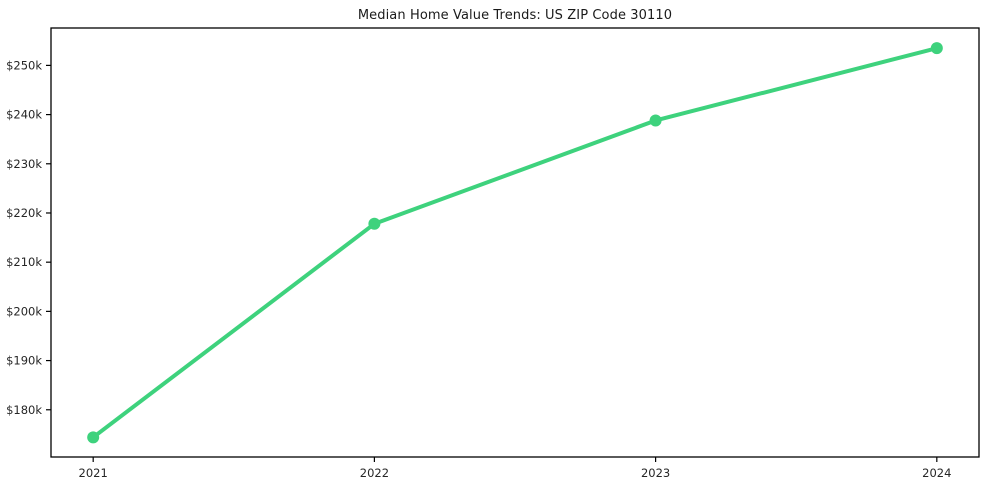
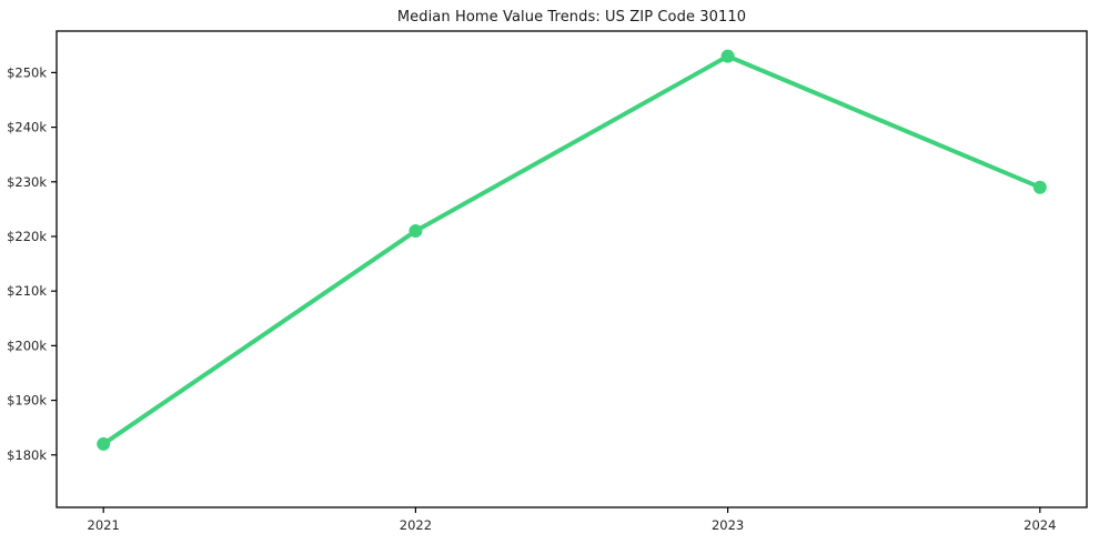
2021: $174k -> $182k
2022: $218k -> $221k
2023: $239k -> $253k
2024: $254k -> $229k
